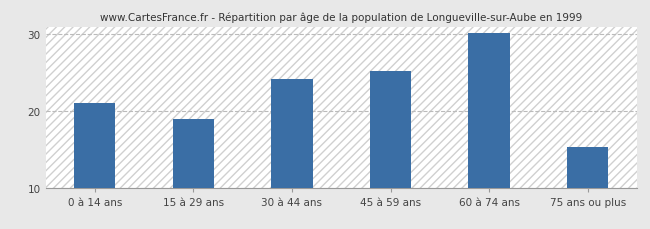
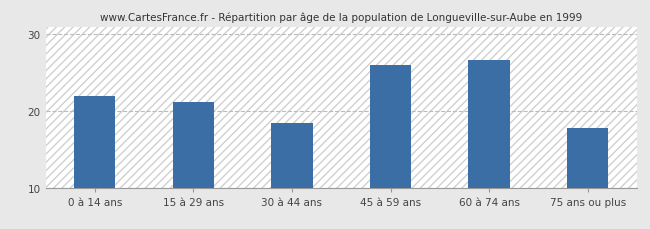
0 à 14 ans: 21.1 -> 22.0
15 à 29 ans: 19.0 -> 21.2
30 à 44 ans: 24.2 -> 18.4
45 à 59 ans: 25.2 -> 26.0
60 à 74 ans: 30.2 -> 26.6
75 ans ou plus: 15.3 -> 17.8
